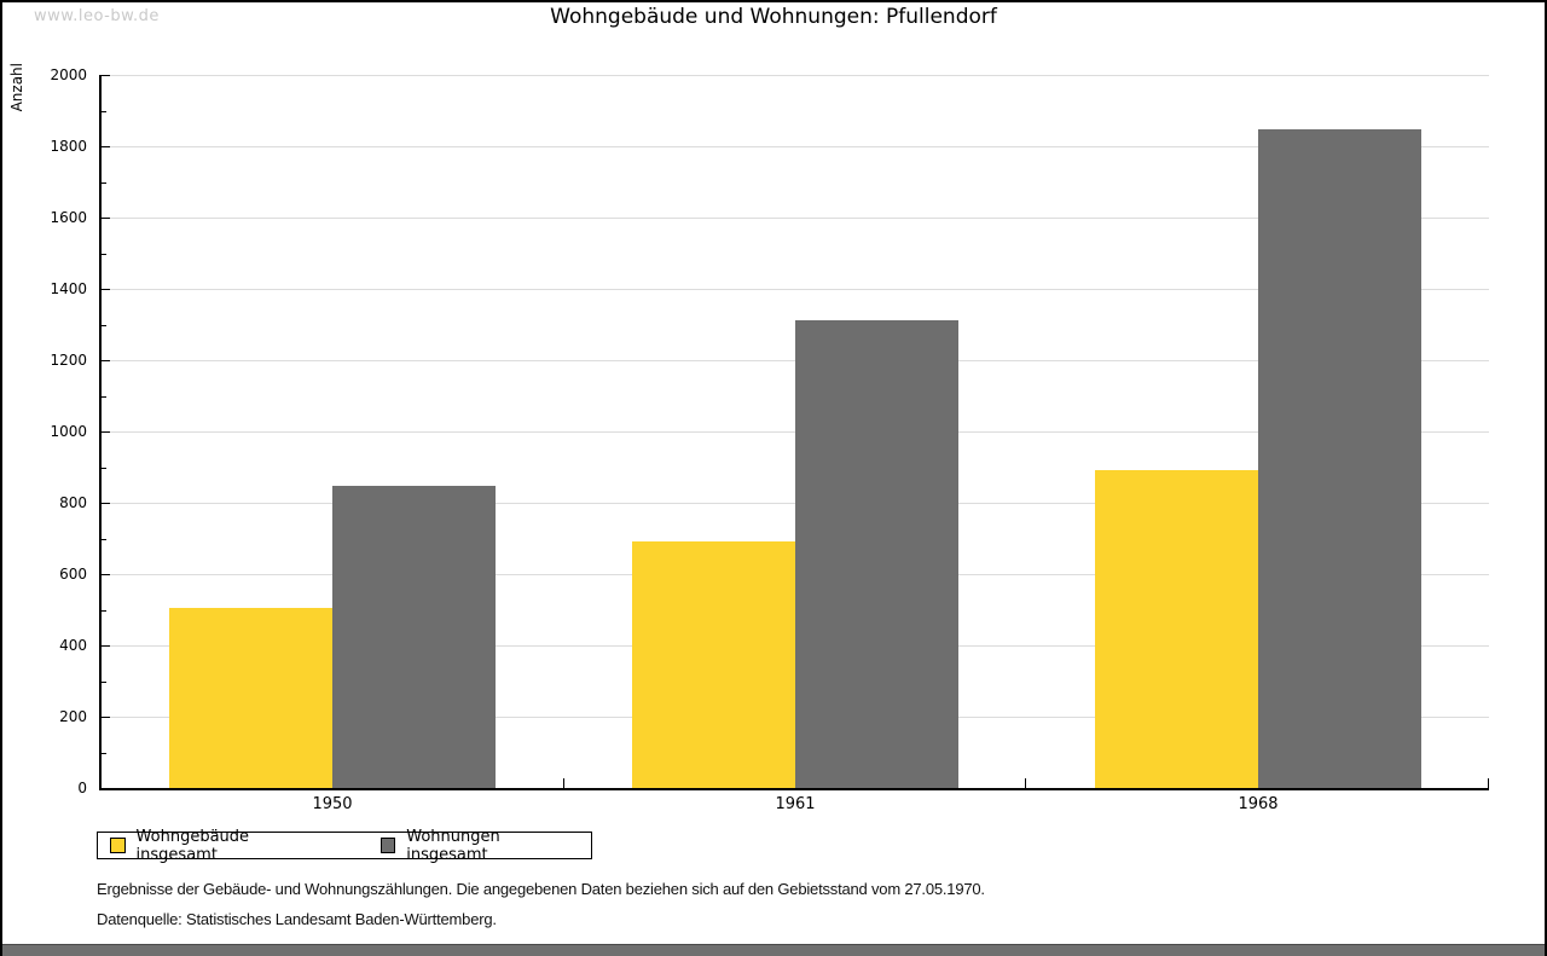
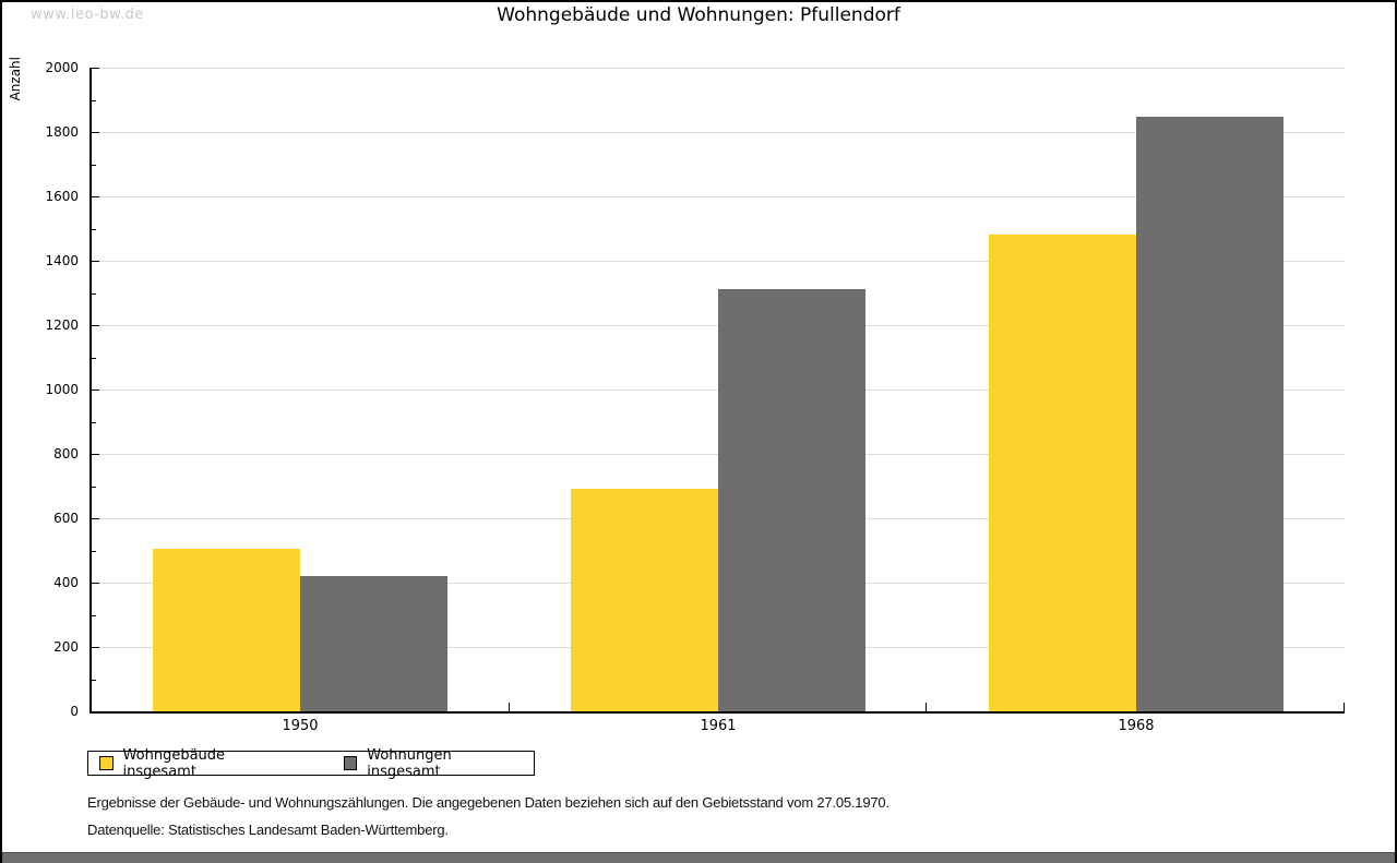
Wohnungen insgesamt/1950: 850 -> 420
Wohngebäude insgesamt/1968: 890 -> 1480
